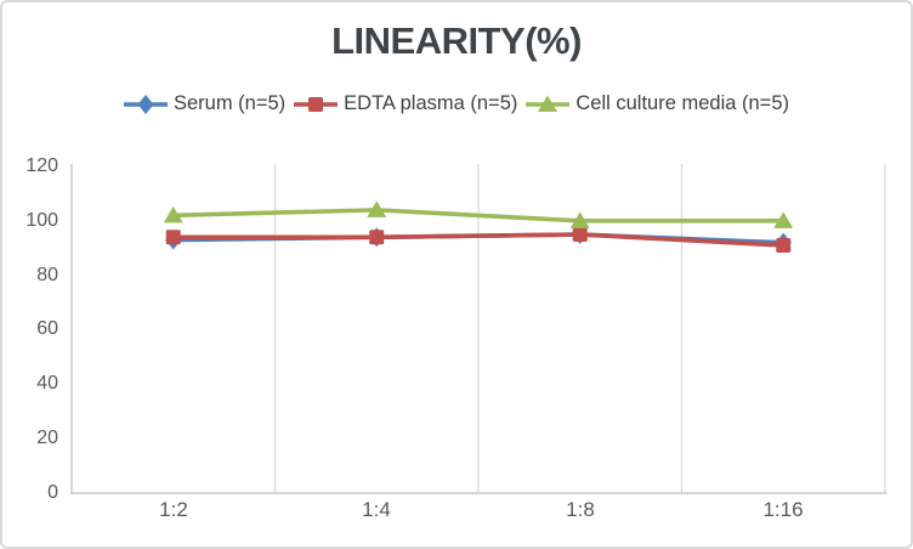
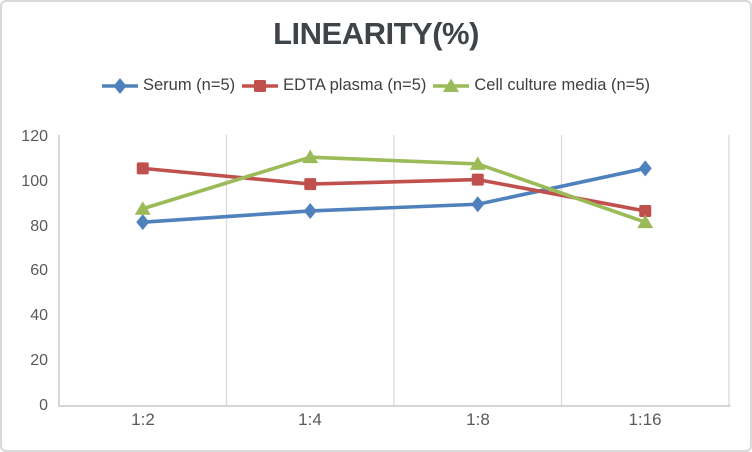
Serum (n=5)/1:2: 93 -> 82
EDTA plasma (n=5)/1:2: 94 -> 106
Cell culture media (n=5)/1:2: 102 -> 88
Serum (n=5)/1:4: 94 -> 87
EDTA plasma (n=5)/1:4: 94 -> 99
Cell culture media (n=5)/1:4: 104 -> 111
Serum (n=5)/1:8: 95 -> 90
EDTA plasma (n=5)/1:8: 95 -> 101
Cell culture media (n=5)/1:8: 100 -> 108
Serum (n=5)/1:16: 92 -> 106
EDTA plasma (n=5)/1:16: 91 -> 87
Cell culture media (n=5)/1:16: 100 -> 82
